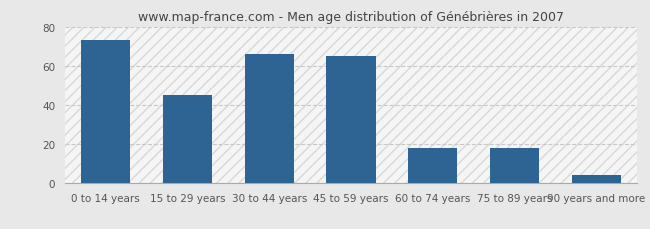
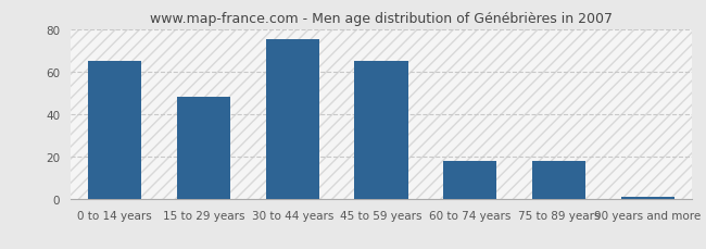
0 to 14 years: 73 -> 65
15 to 29 years: 45 -> 48
30 to 44 years: 66 -> 75
90 years and more: 4 -> 1
